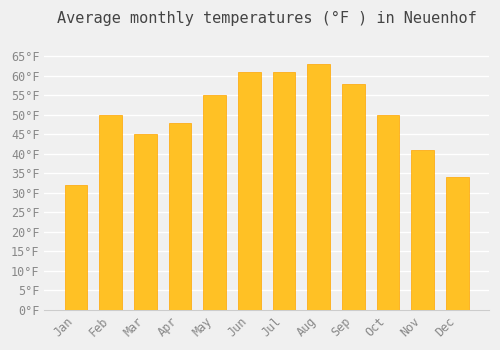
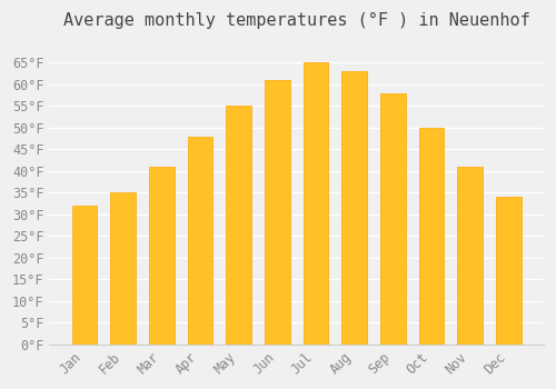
Feb: 50°F -> 35°F
Mar: 45°F -> 41°F
Jul: 61°F -> 65°F
